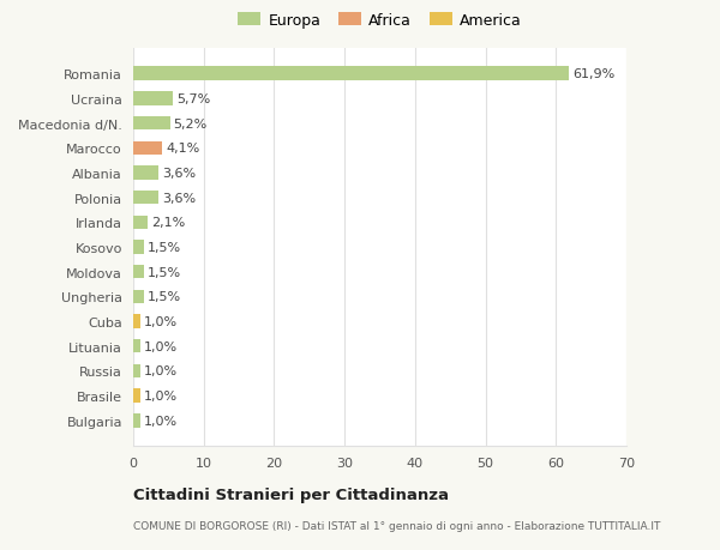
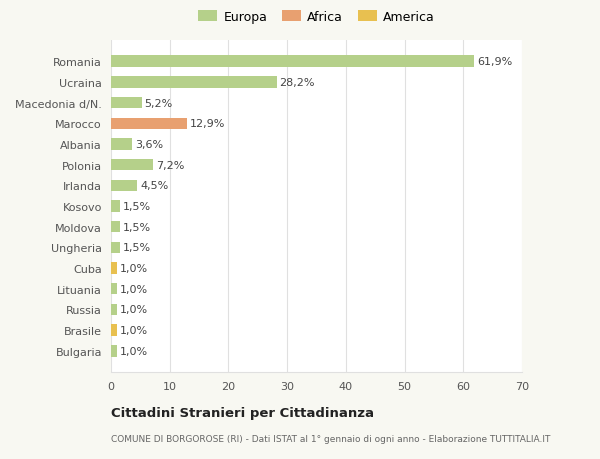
Ucraina: 5,7% -> 28,2%
Marocco: 4,1% -> 12,9%
Polonia: 3,6% -> 7,2%
Irlanda: 2,1% -> 4,5%
